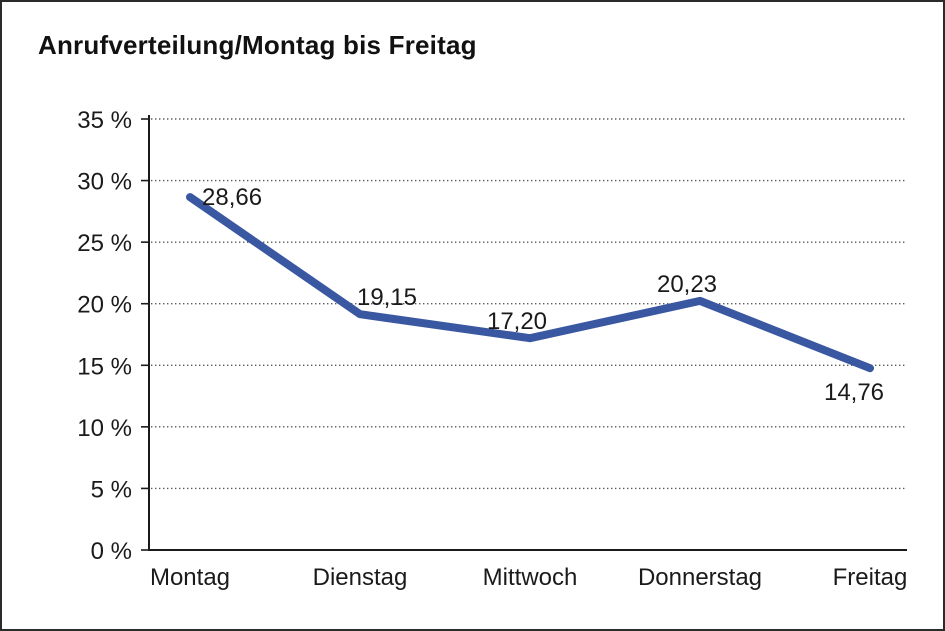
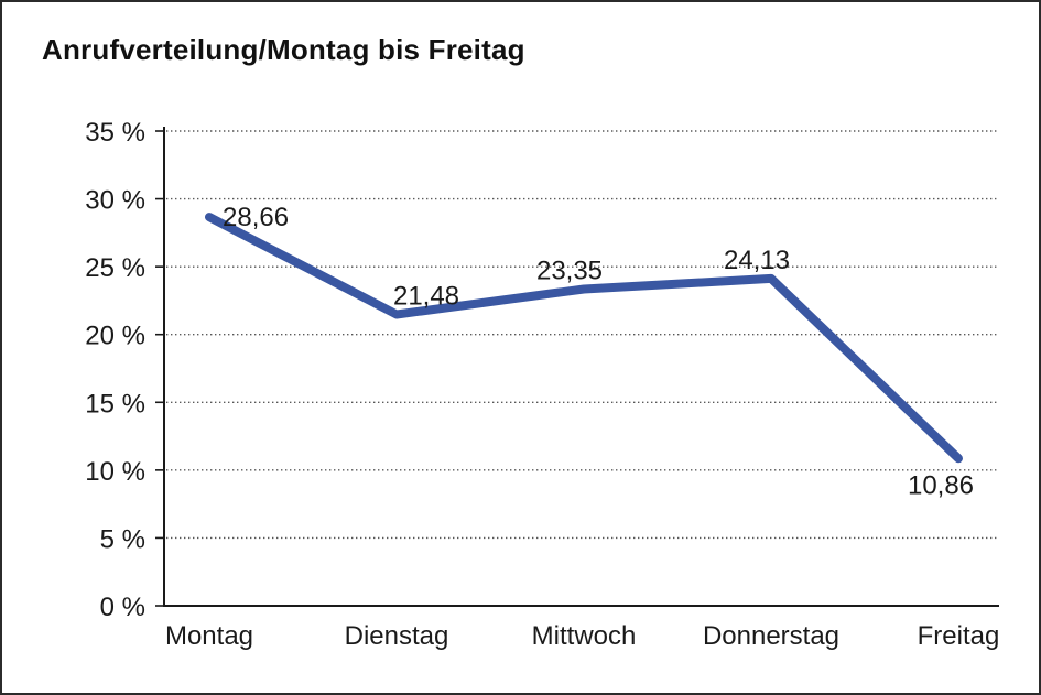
Dienstag: 19,15 -> 21,48
Mittwoch: 17,20 -> 23,35
Donnerstag: 20,23 -> 24,13
Freitag: 14,76 -> 10,86
